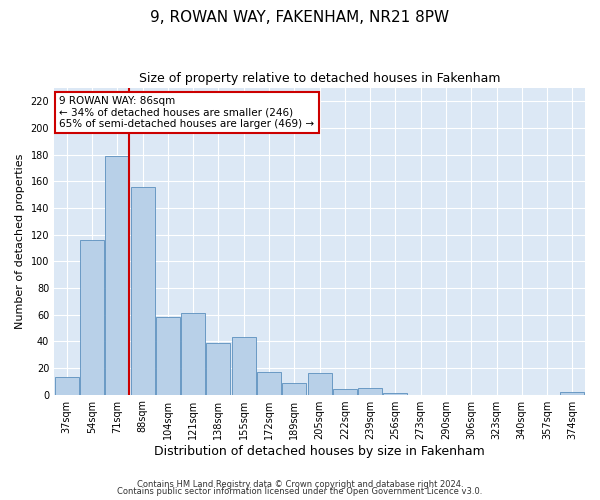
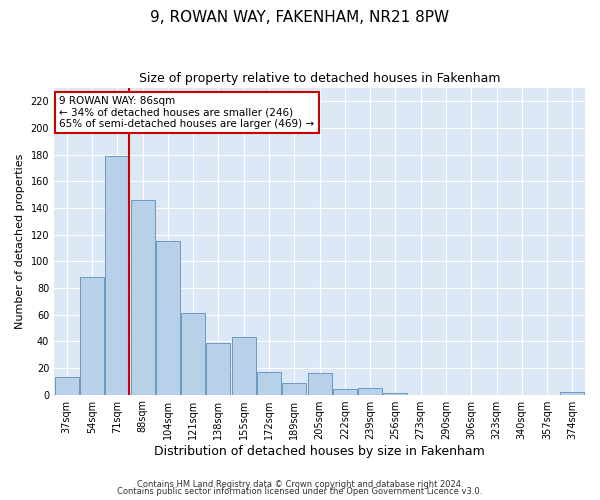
54sqm: 116 -> 88
88sqm: 156 -> 146
104sqm: 58 -> 115
